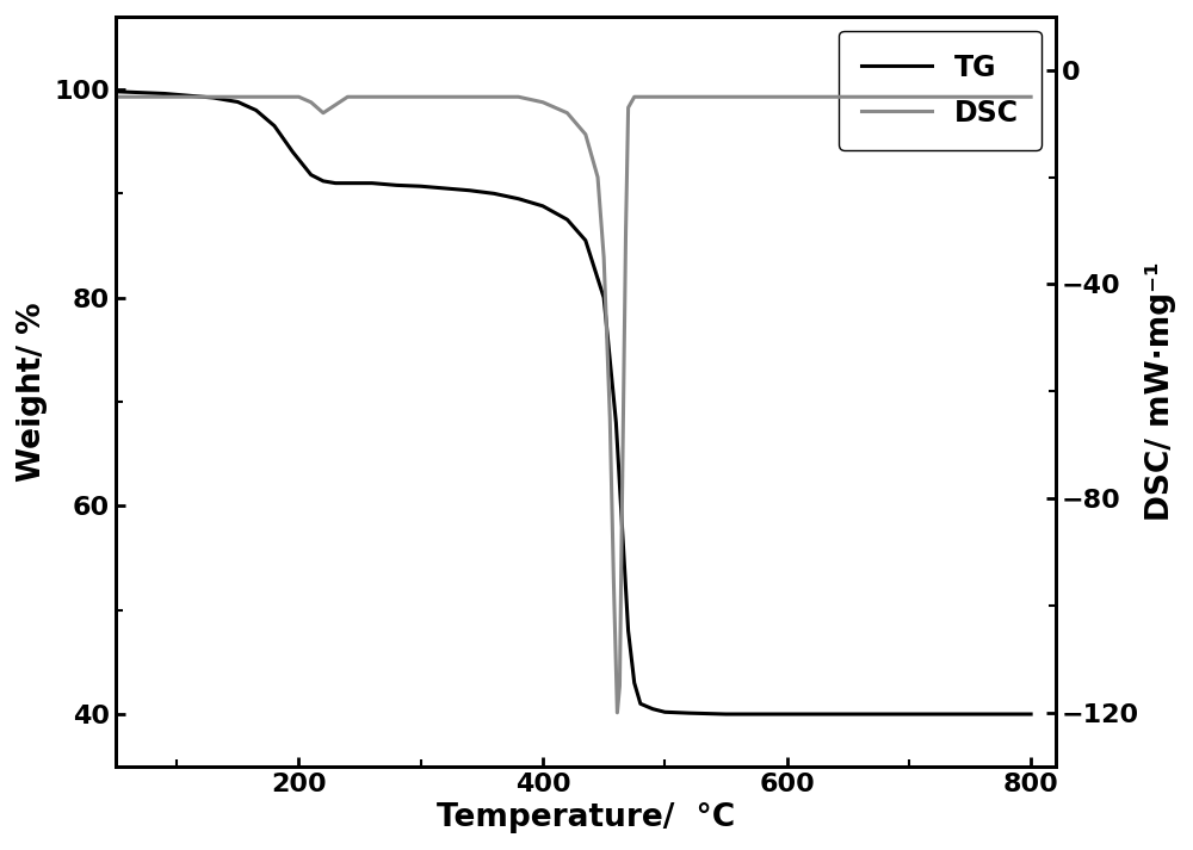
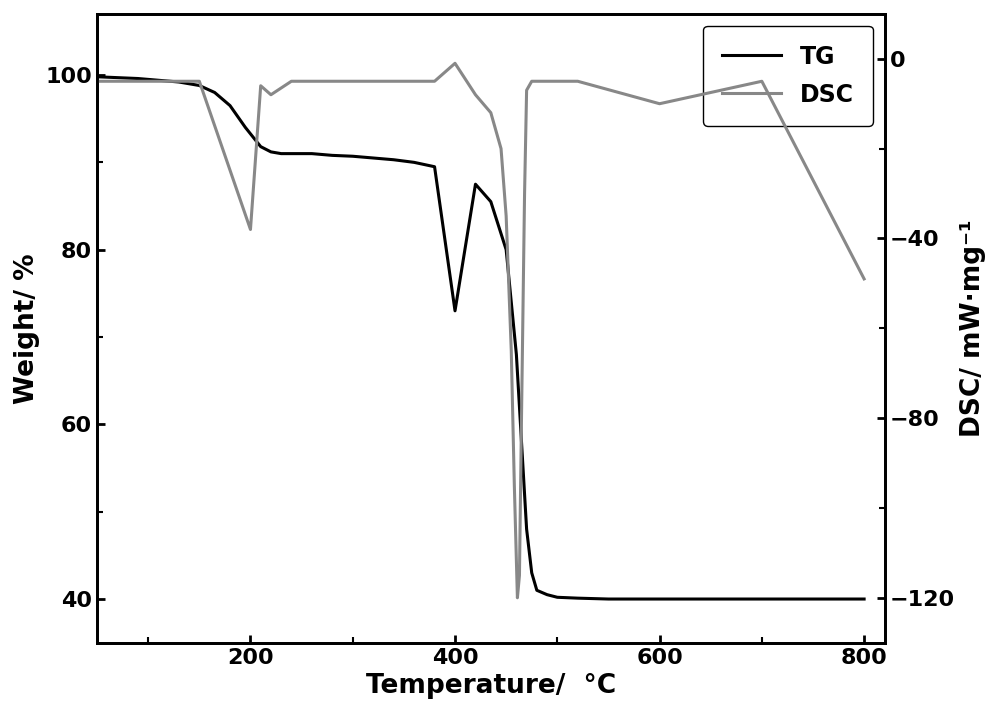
DSC/200: -5 -> -38
TG/400: 88.8 -> 73.0
DSC/400: -6 -> -1
DSC/600: -5 -> -10
DSC/800: -5 -> -49
